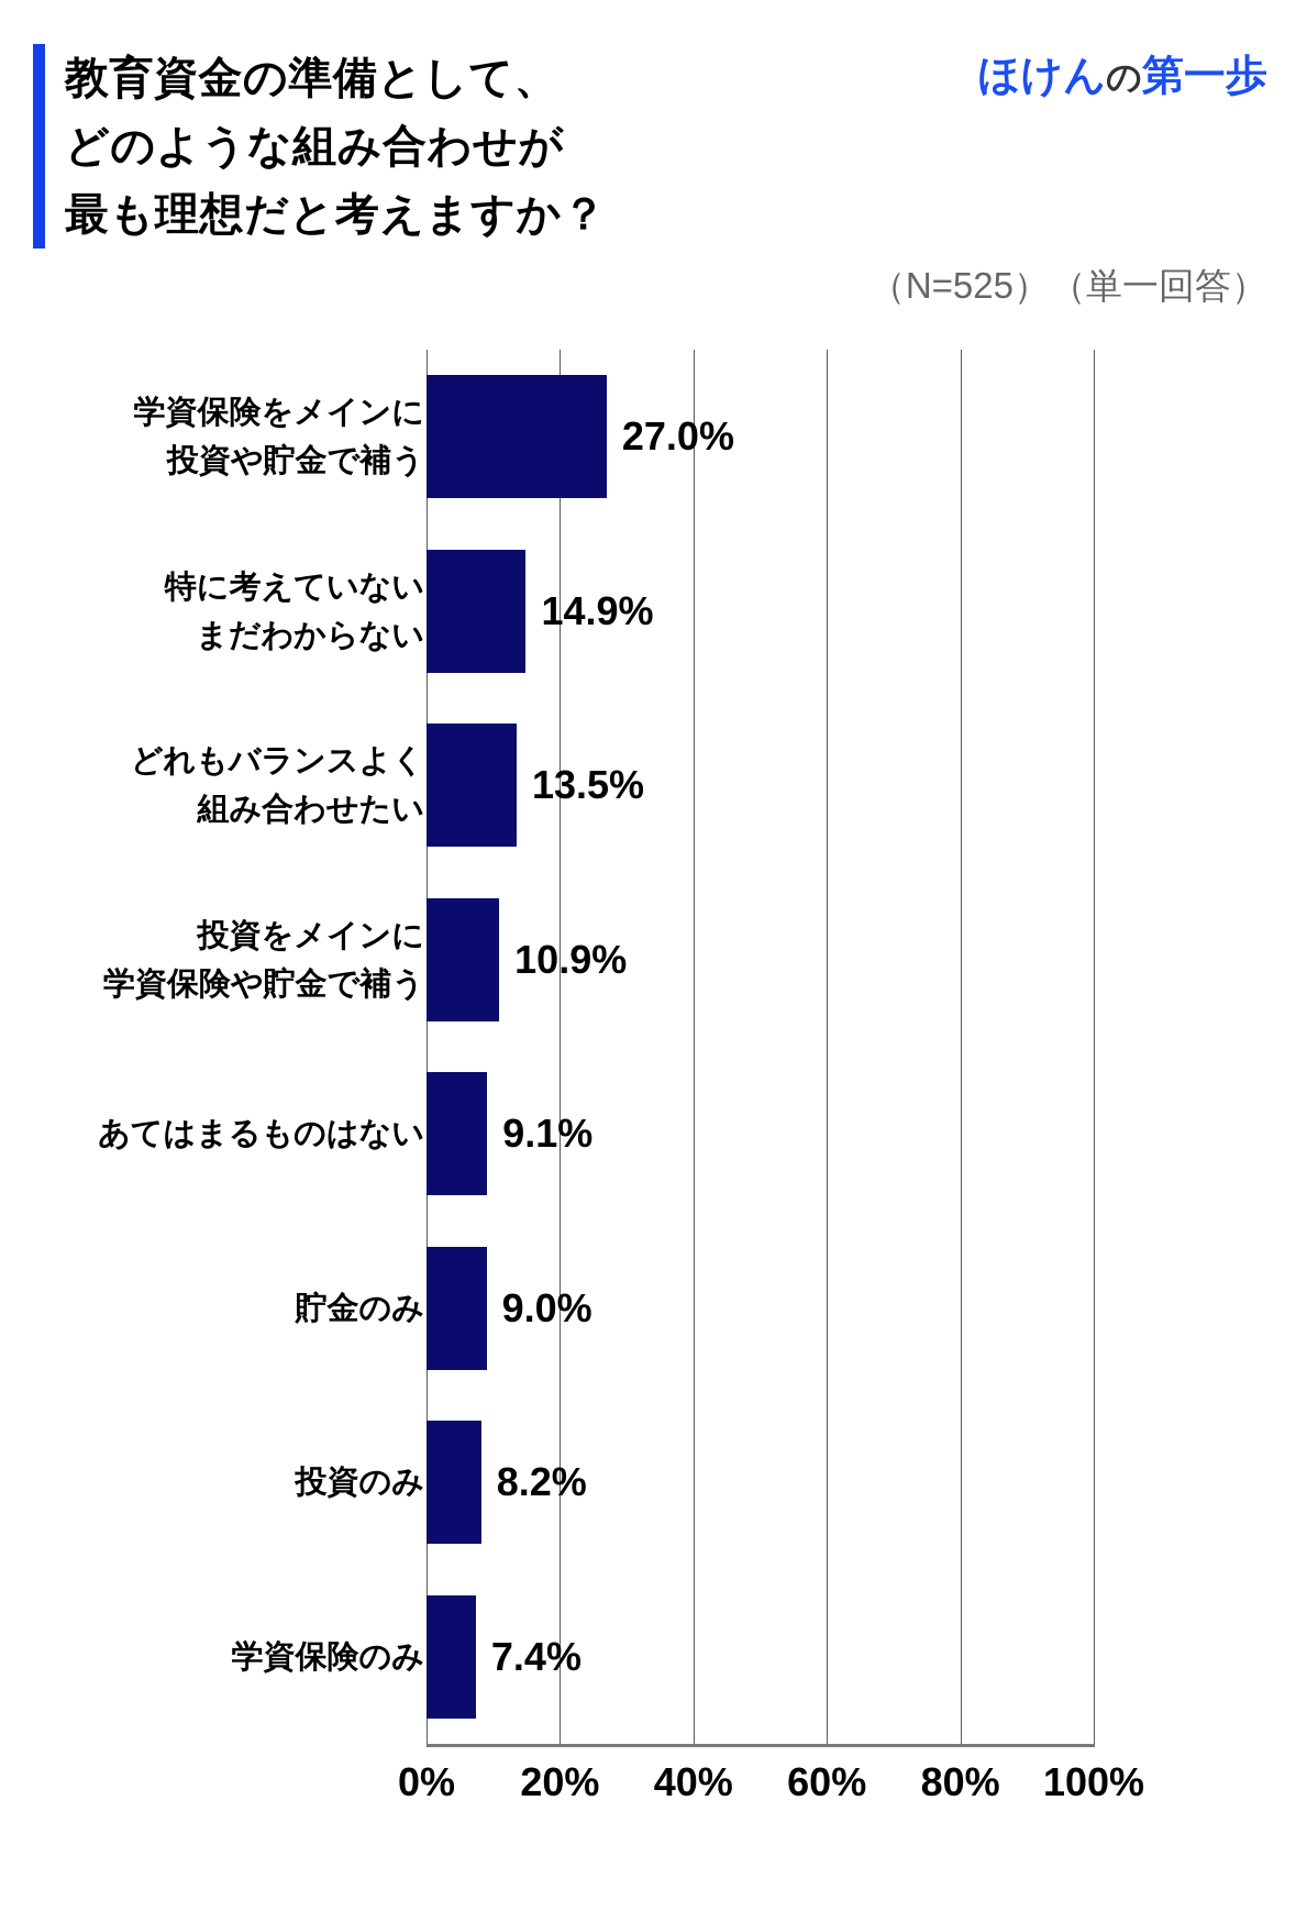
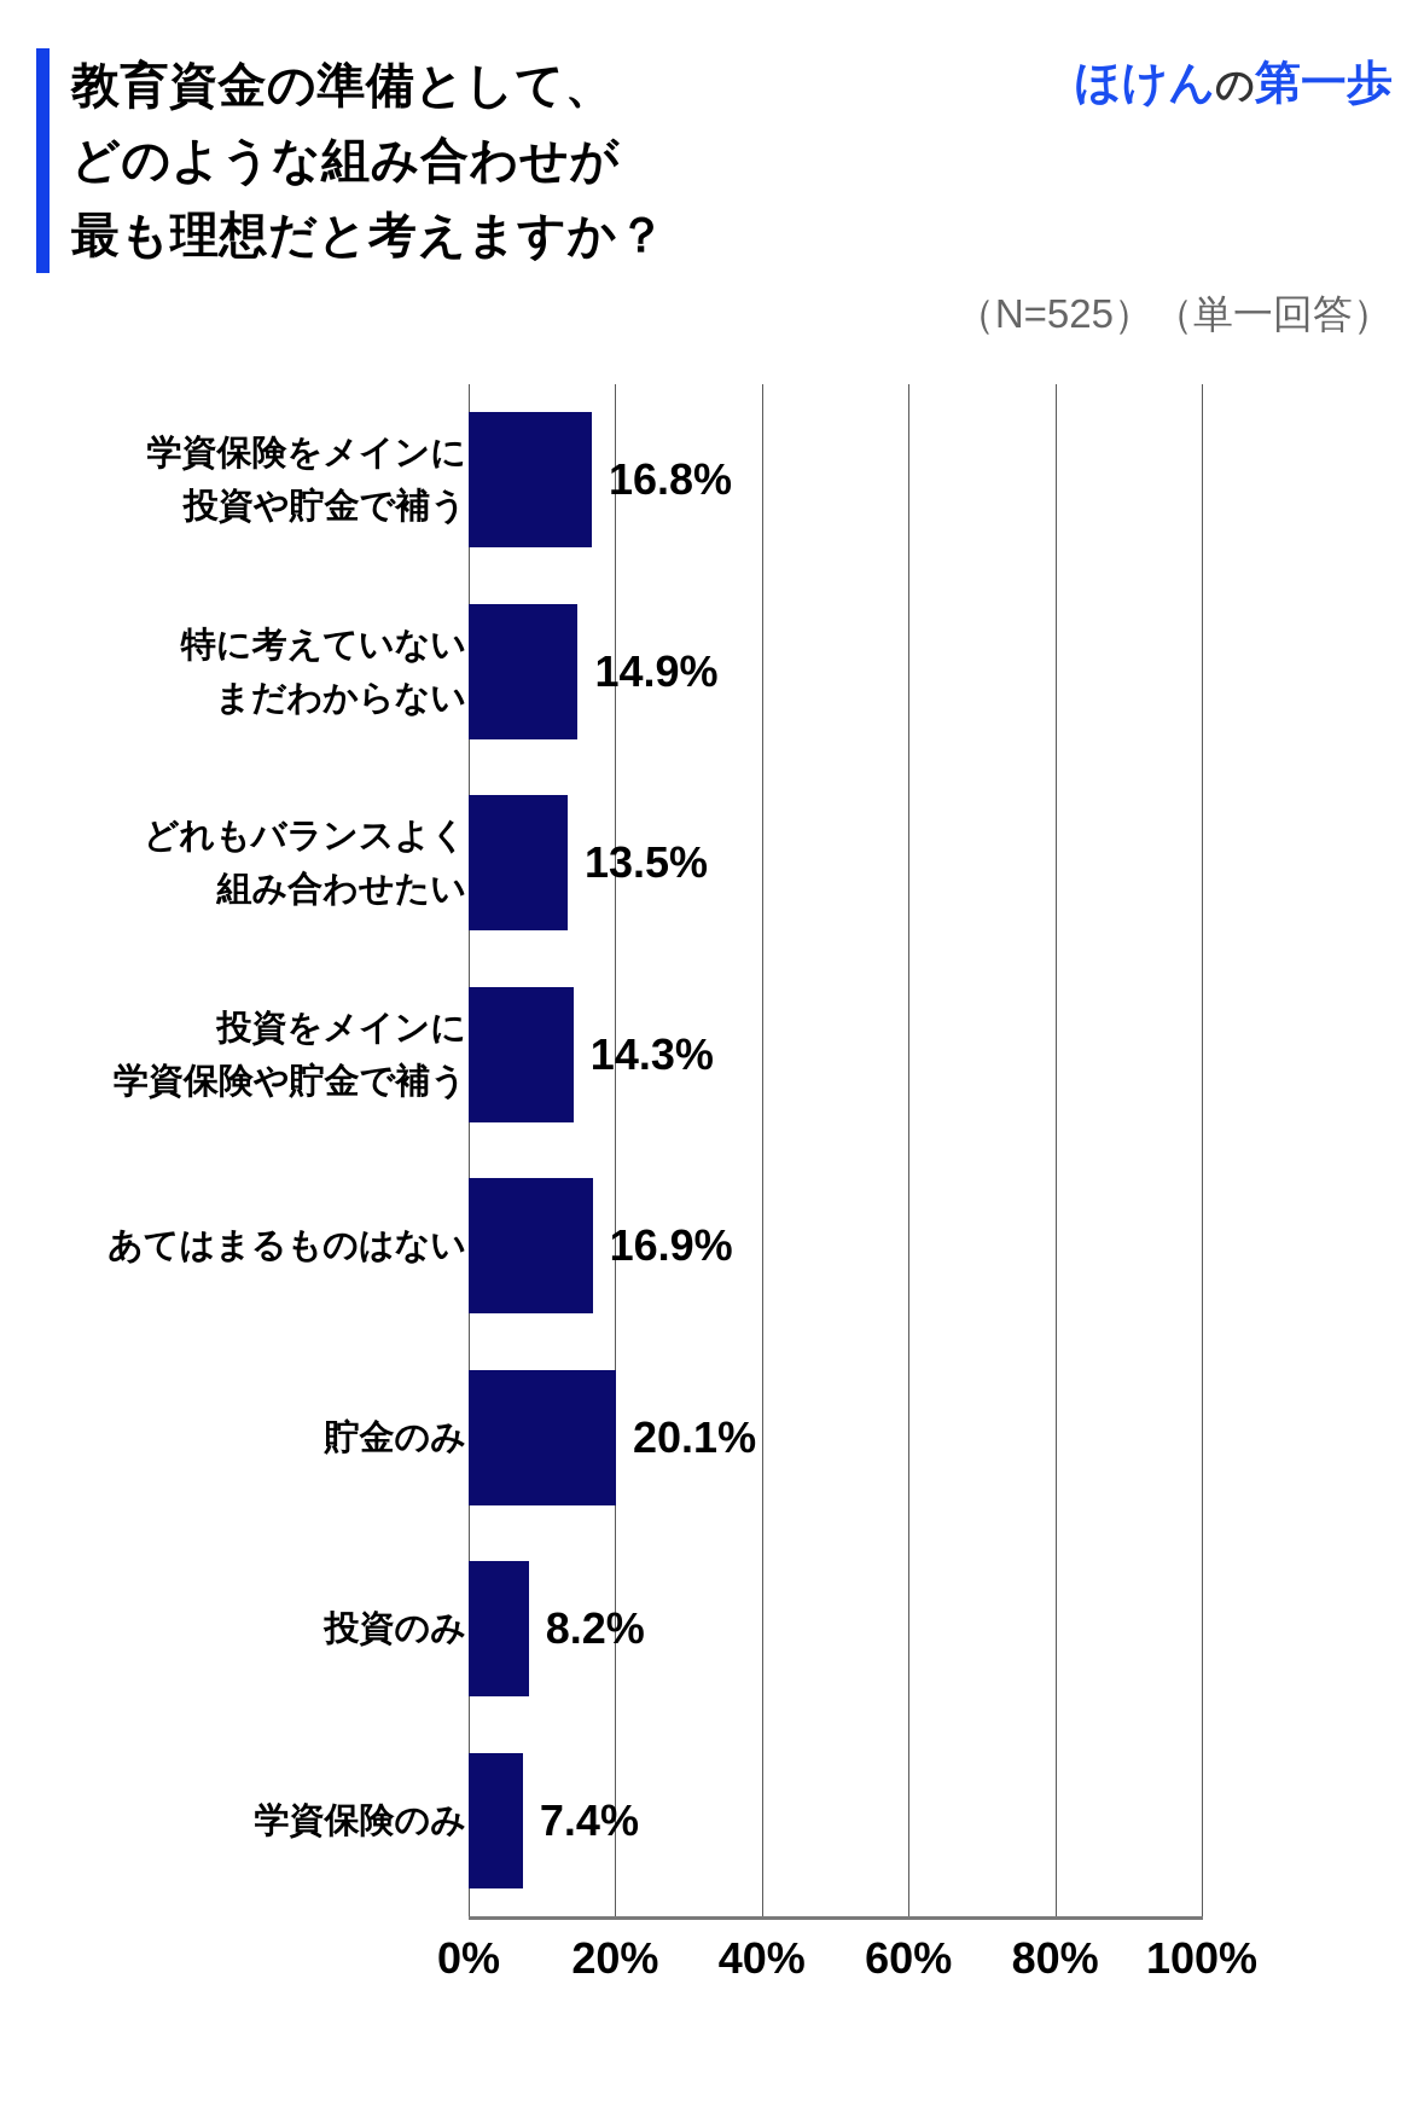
学資保険をメインに 投資や貯金で補う: 27.0% -> 16.8%
投資をメインに 学資保険や貯金で補う: 10.9% -> 14.3%
あてはまるものはない: 9.1% -> 16.9%
貯金のみ: 9.0% -> 20.1%
